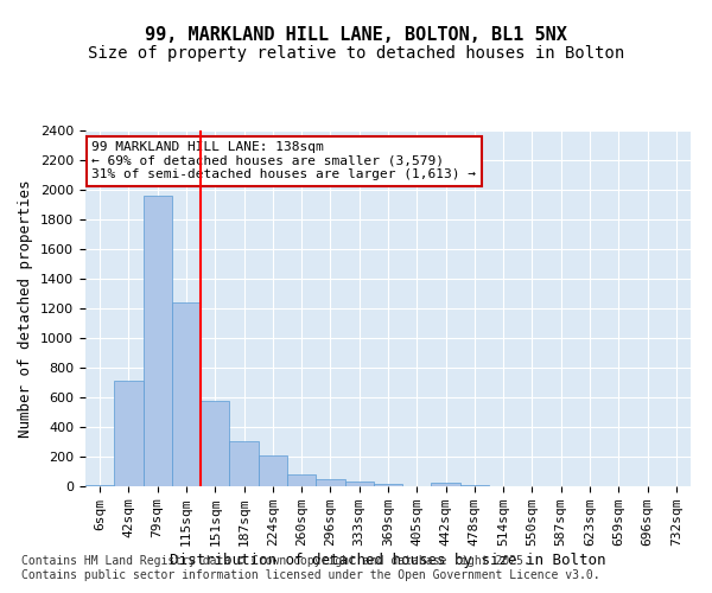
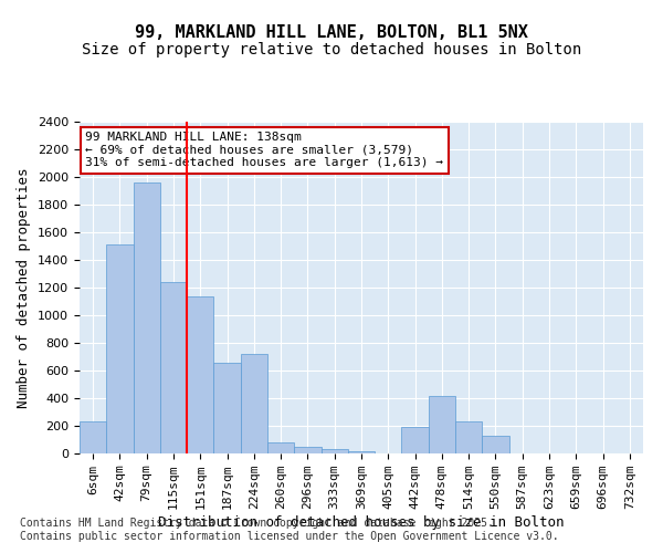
6sqm: 10 -> 230
42sqm: 720 -> 1510
151sqm: 580 -> 1140
187sqm: 300 -> 660
224sqm: 200 -> 720
442sqm: 20 -> 190
478sqm: 0 -> 420
514sqm: 0 -> 230
550sqm: 0 -> 130
